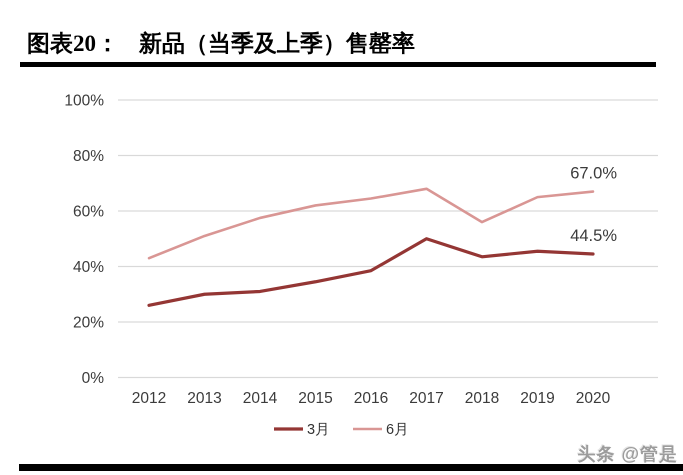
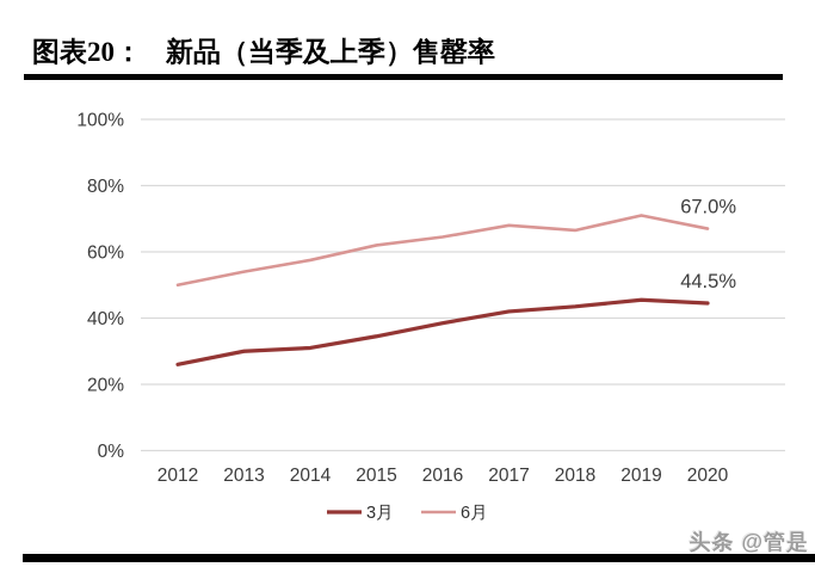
6月/2012: 43% -> 50%
6月/2013: 51% -> 54%
3月/2017: 50% -> 42%
6月/2018: 56% -> 66%
6月/2019: 65% -> 71%
